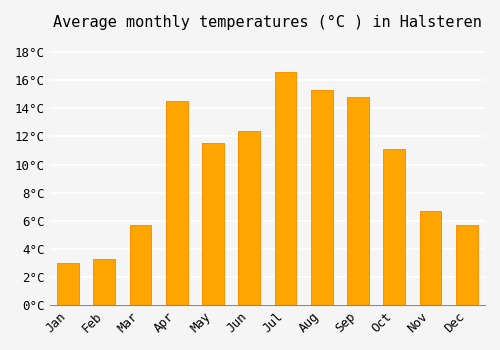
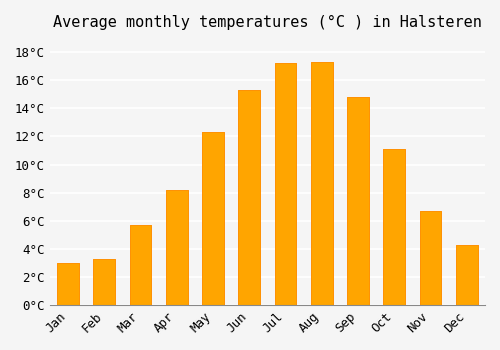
Apr: 14.5°C -> 8.2°C
May: 11.5°C -> 12.3°C
Jun: 12.4°C -> 15.3°C
Jul: 16.6°C -> 17.2°C
Aug: 15.3°C -> 17.3°C
Dec: 5.7°C -> 4.3°C
